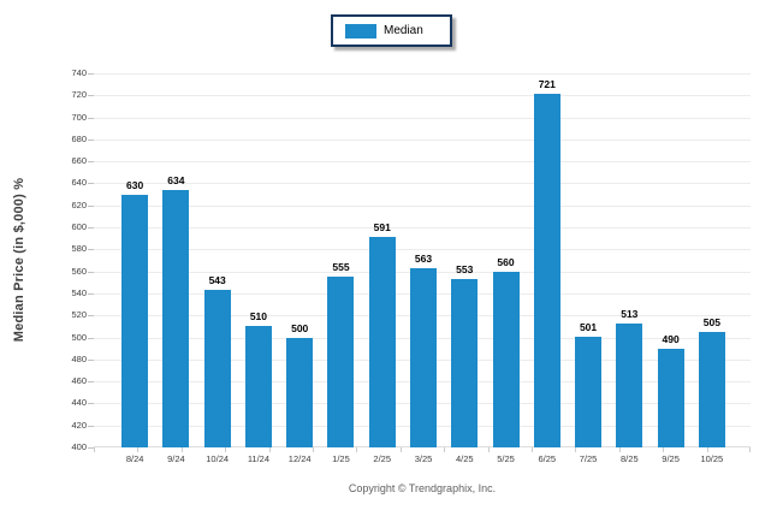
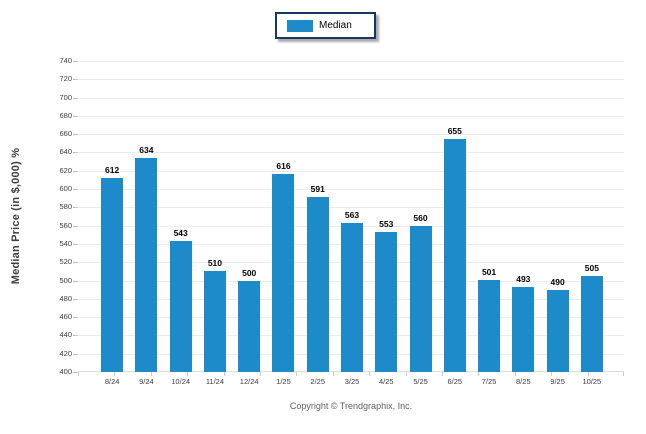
8/24: 630 -> 612
1/25: 555 -> 616
6/25: 721 -> 655
8/25: 513 -> 493
